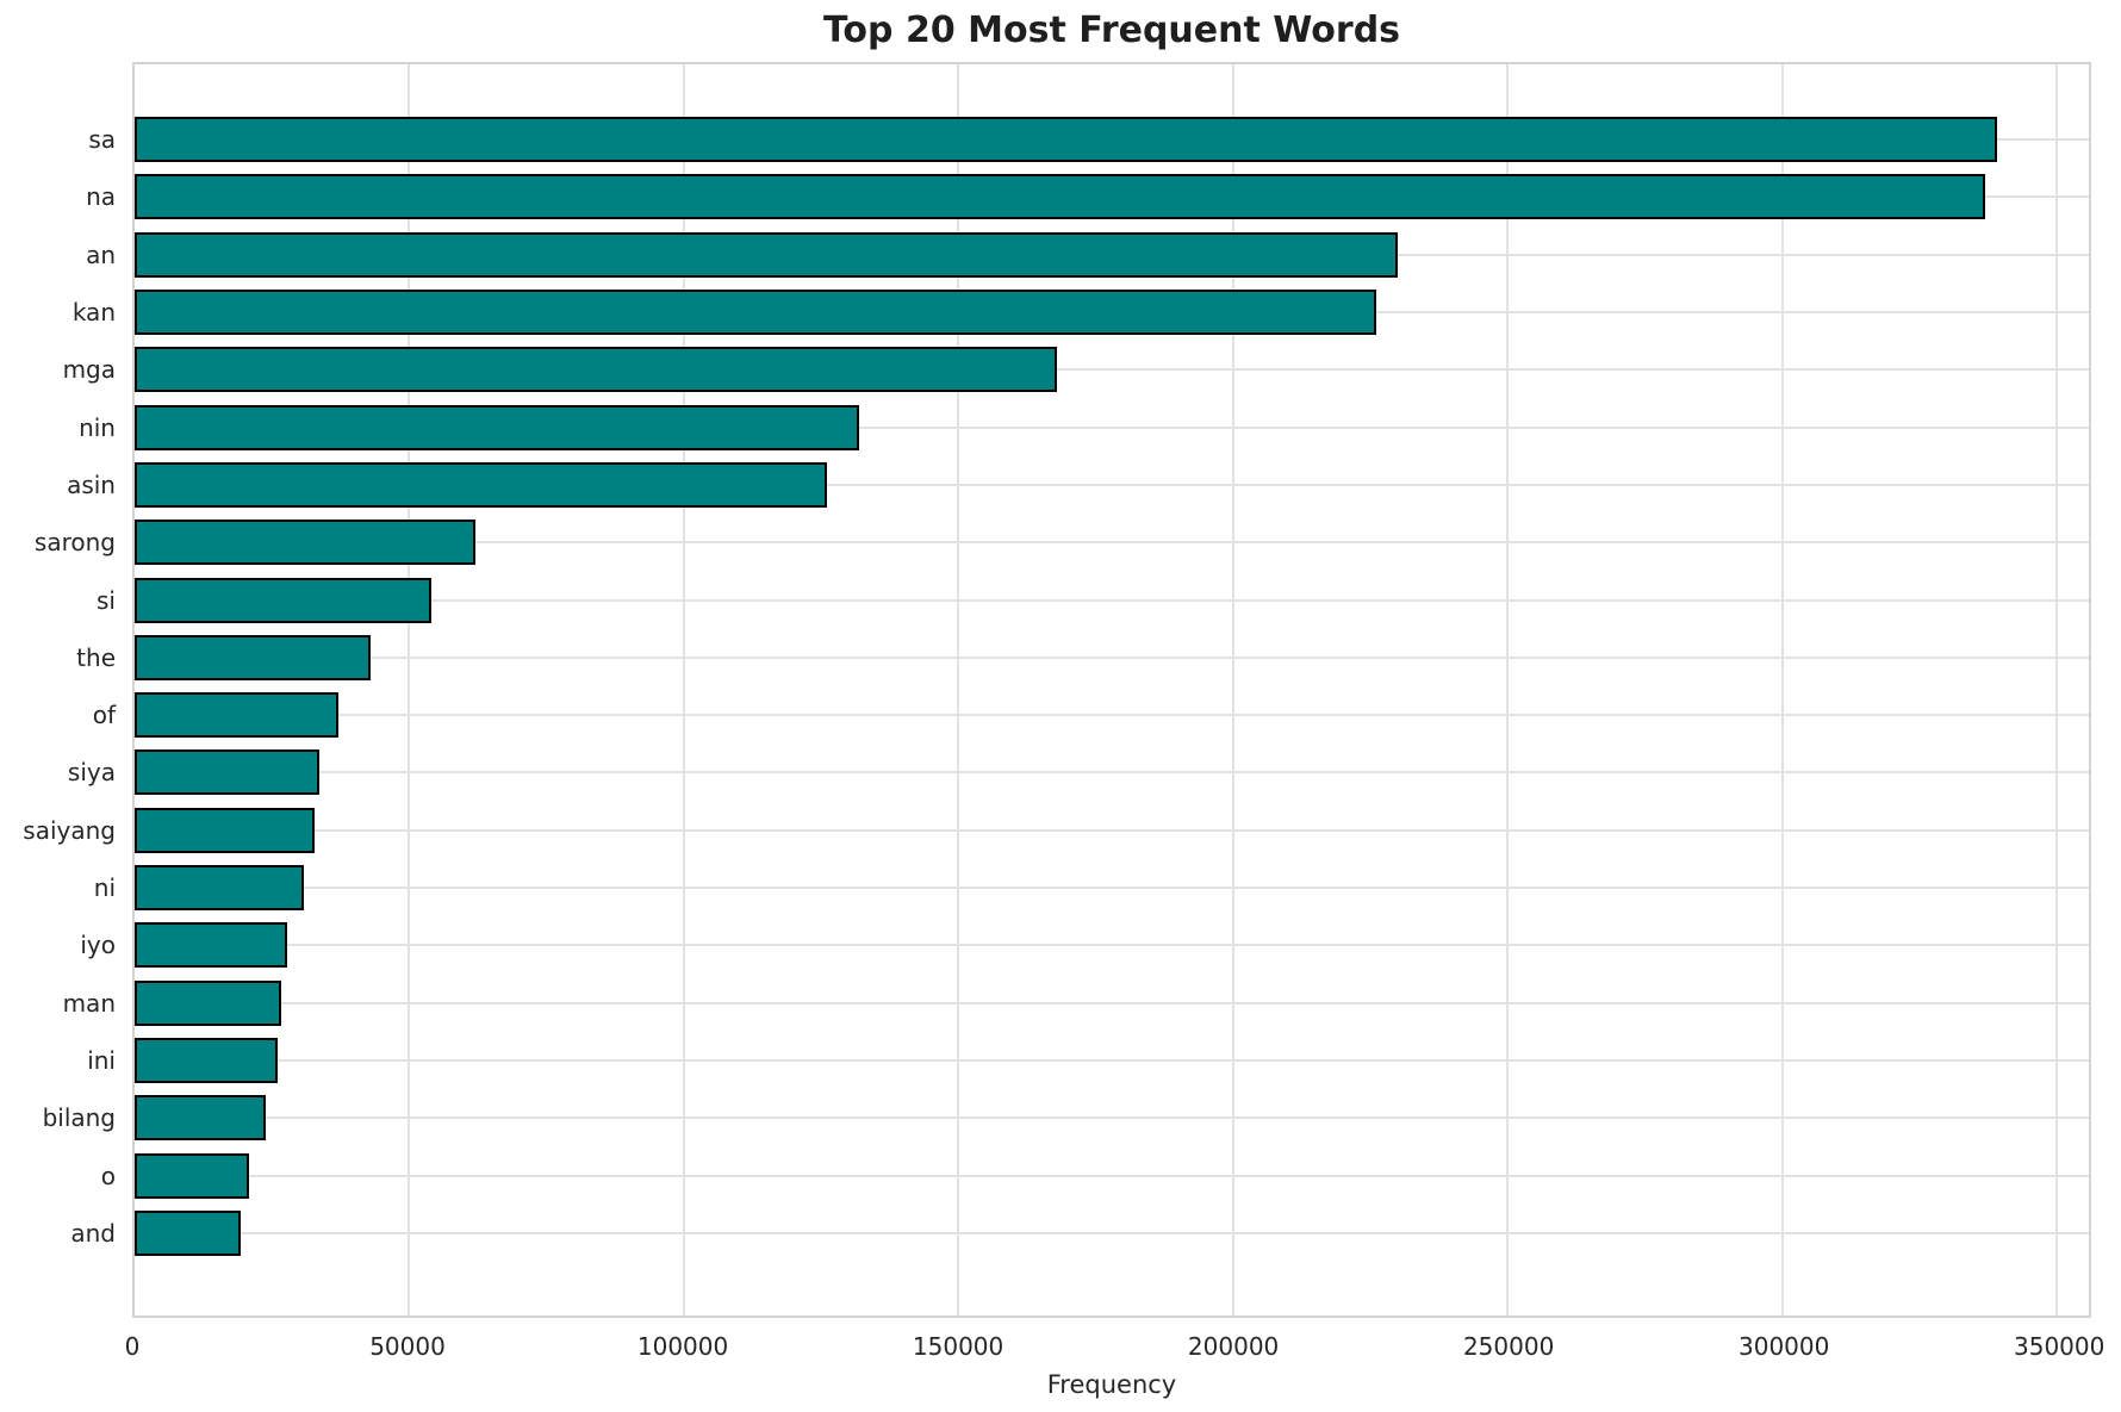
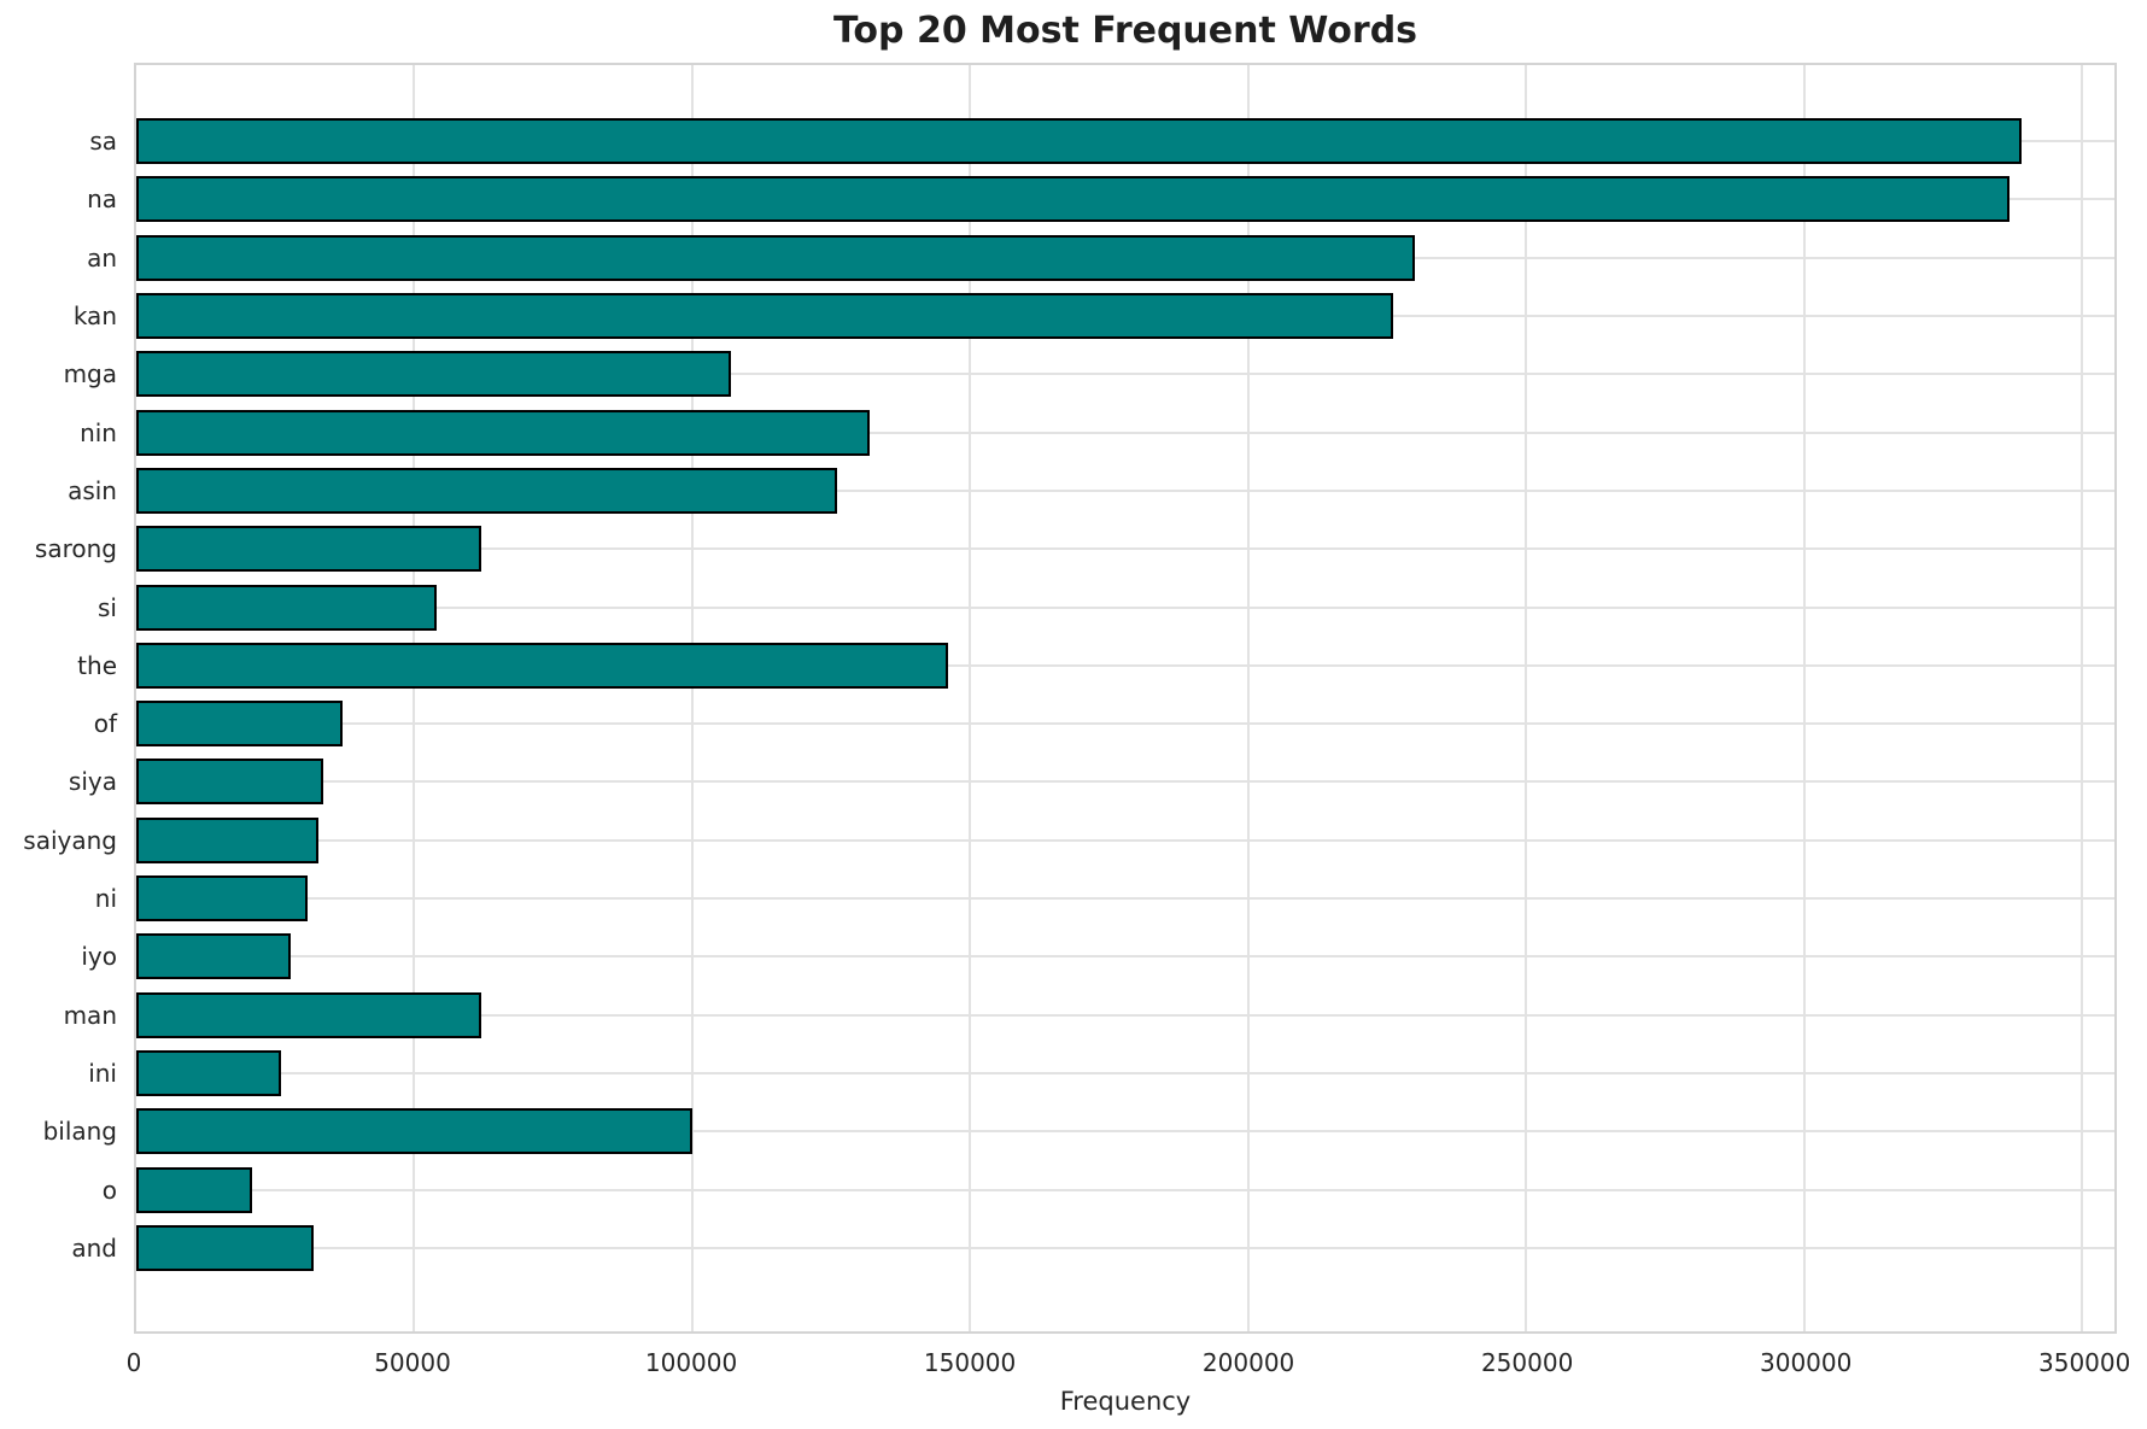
mga: 168000 -> 107000
the: 43000 -> 146000
man: 27000 -> 62000
bilang: 24000 -> 100000
and: 19000 -> 32000
